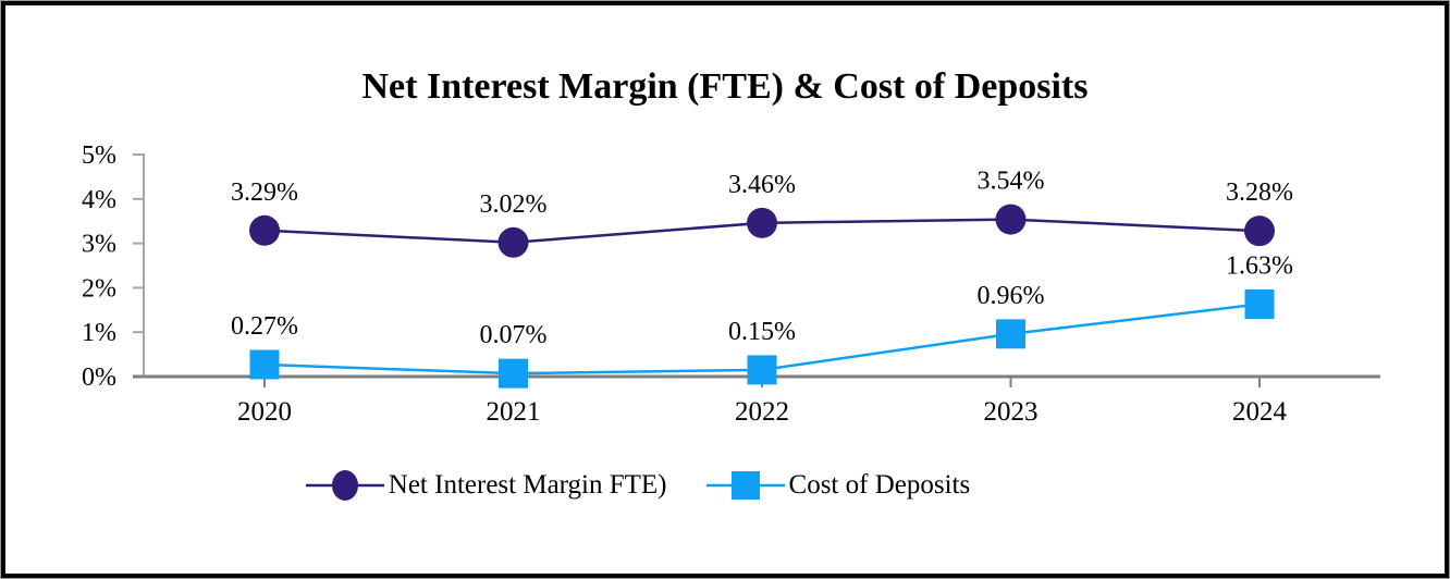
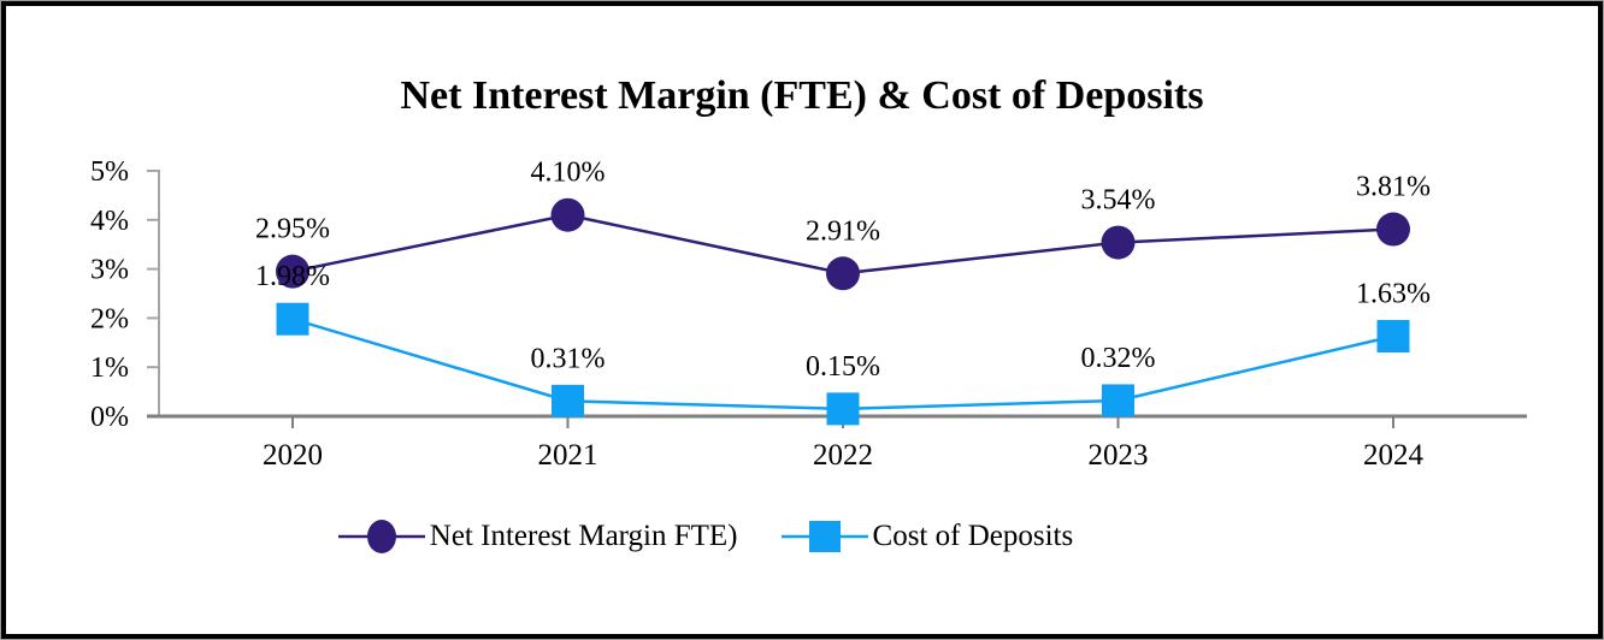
Net Interest Margin FTE)/2020: 3.29% -> 2.95%
Cost of Deposits/2020: 0.27% -> 1.98%
Net Interest Margin FTE)/2021: 3.02% -> 4.10%
Cost of Deposits/2021: 0.07% -> 0.31%
Net Interest Margin FTE)/2022: 3.46% -> 2.91%
Cost of Deposits/2023: 0.96% -> 0.32%
Net Interest Margin FTE)/2024: 3.28% -> 3.81%
